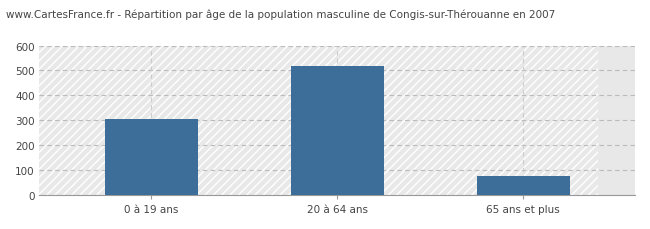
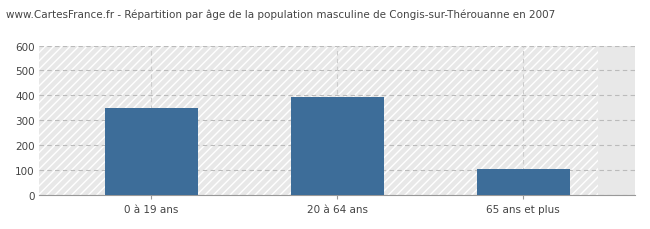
0 à 19 ans: 305 -> 350
20 à 64 ans: 520 -> 395
65 ans et plus: 75 -> 105
